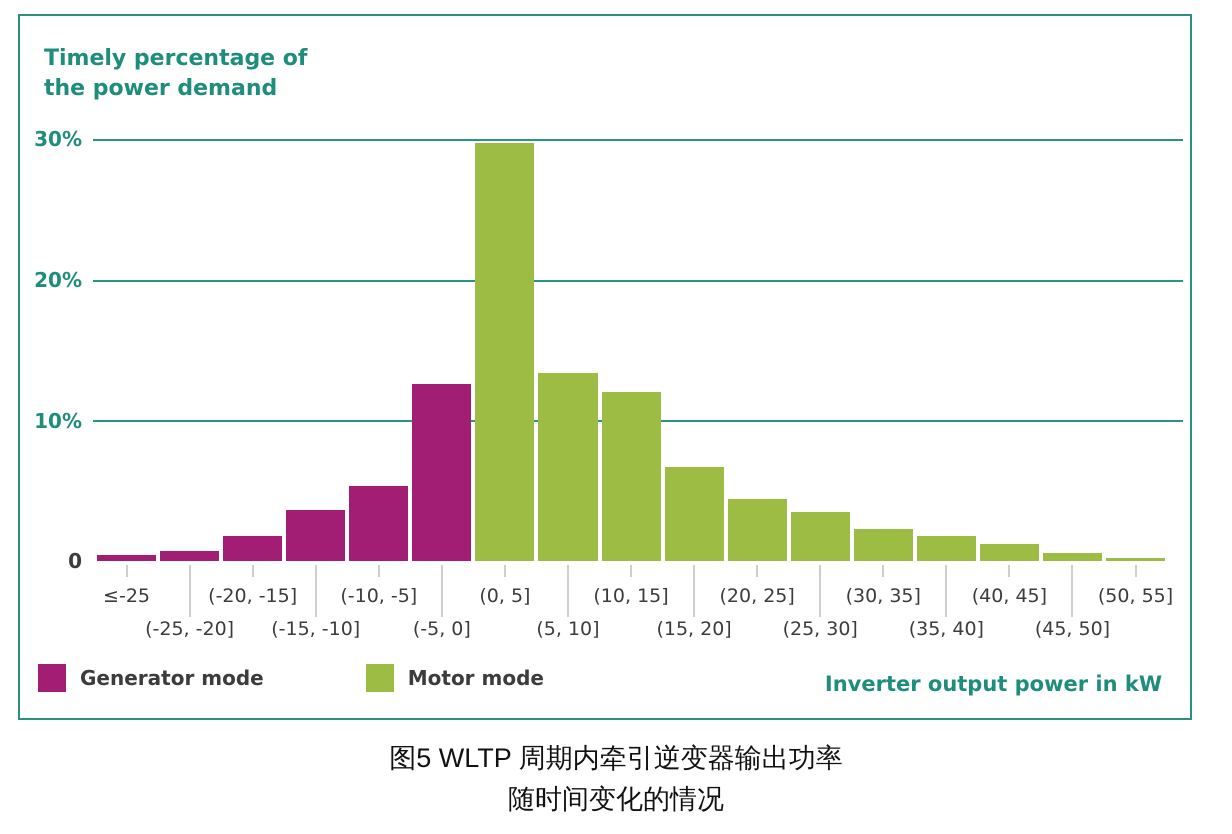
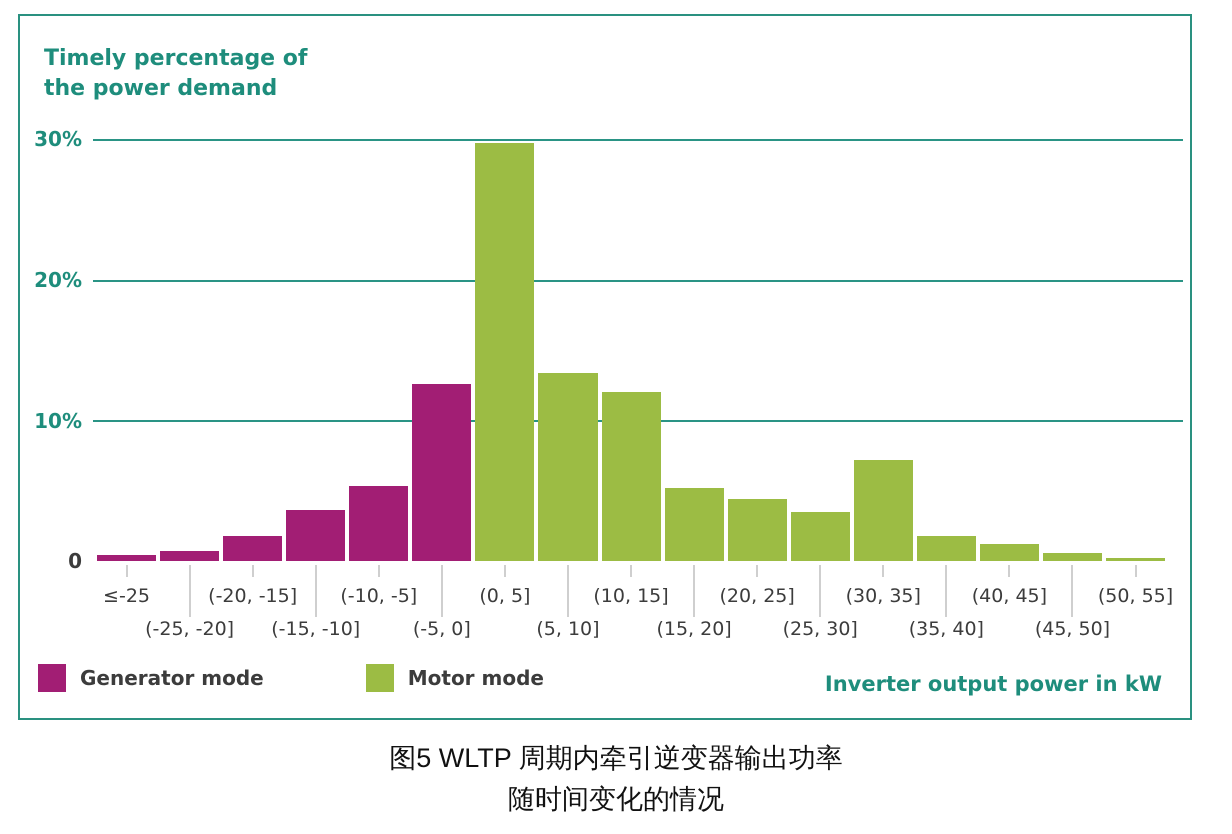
Motor mode/(15, 20]: 6.7% -> 5.2%
Motor mode/(30, 35]: 2.3% -> 7.2%
